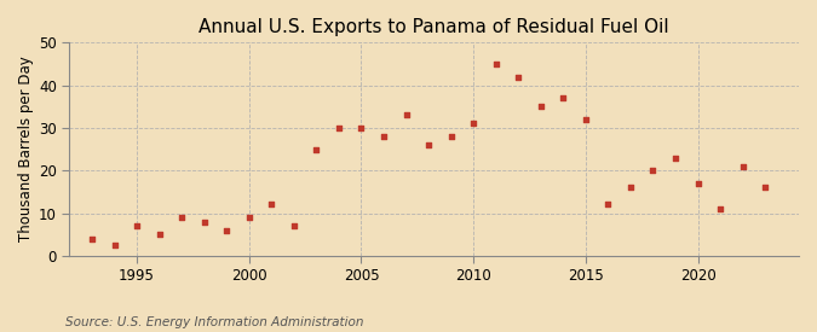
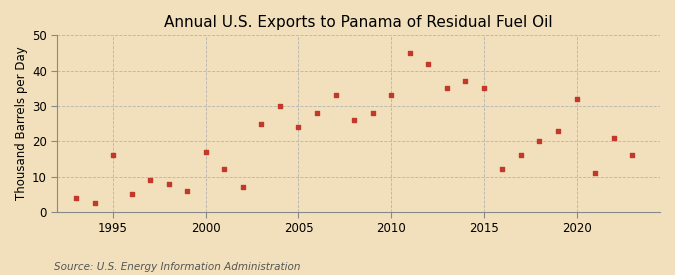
1995: 7.0 -> 16.0
2000: 9.0 -> 17.0
2005: 30.0 -> 24.0
2010: 31.0 -> 33.0
2015: 32.0 -> 35.0
2020: 17.0 -> 32.0
